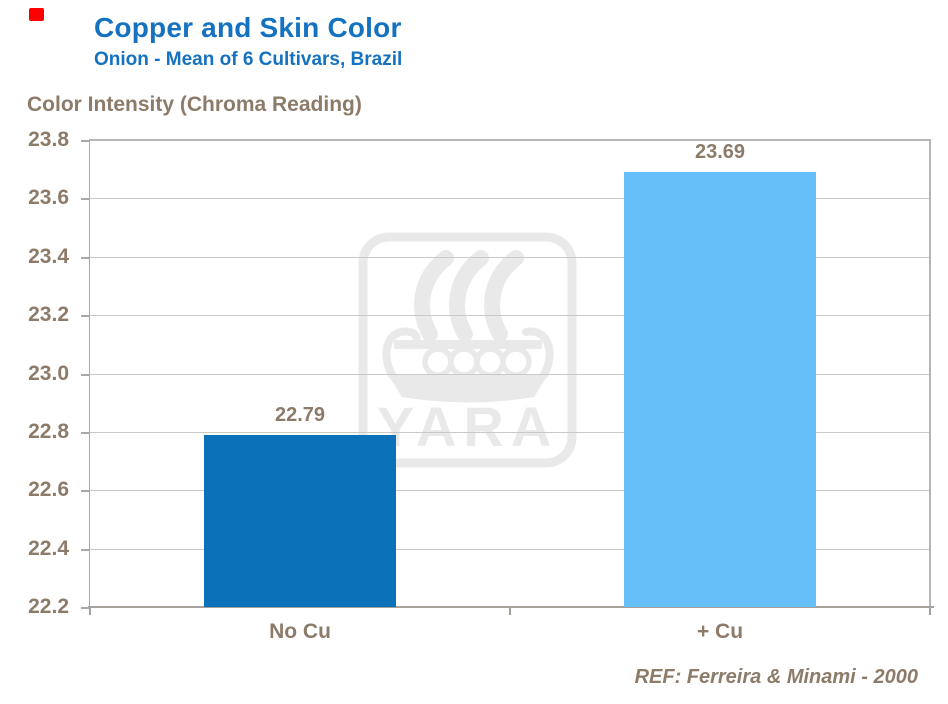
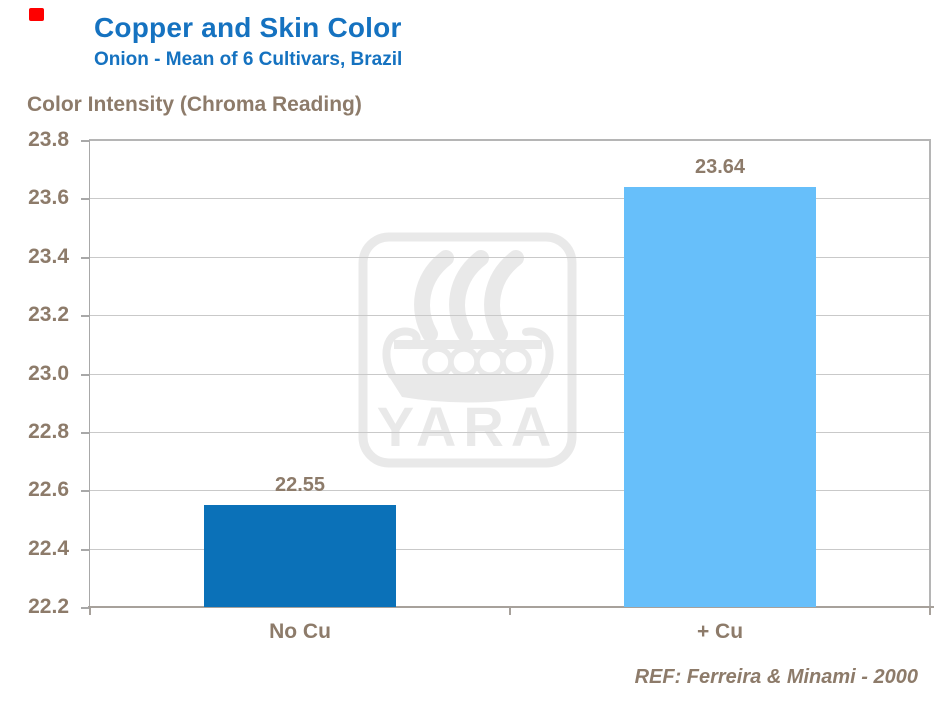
No Cu: 22.79 -> 22.55
+ Cu: 23.69 -> 23.64
